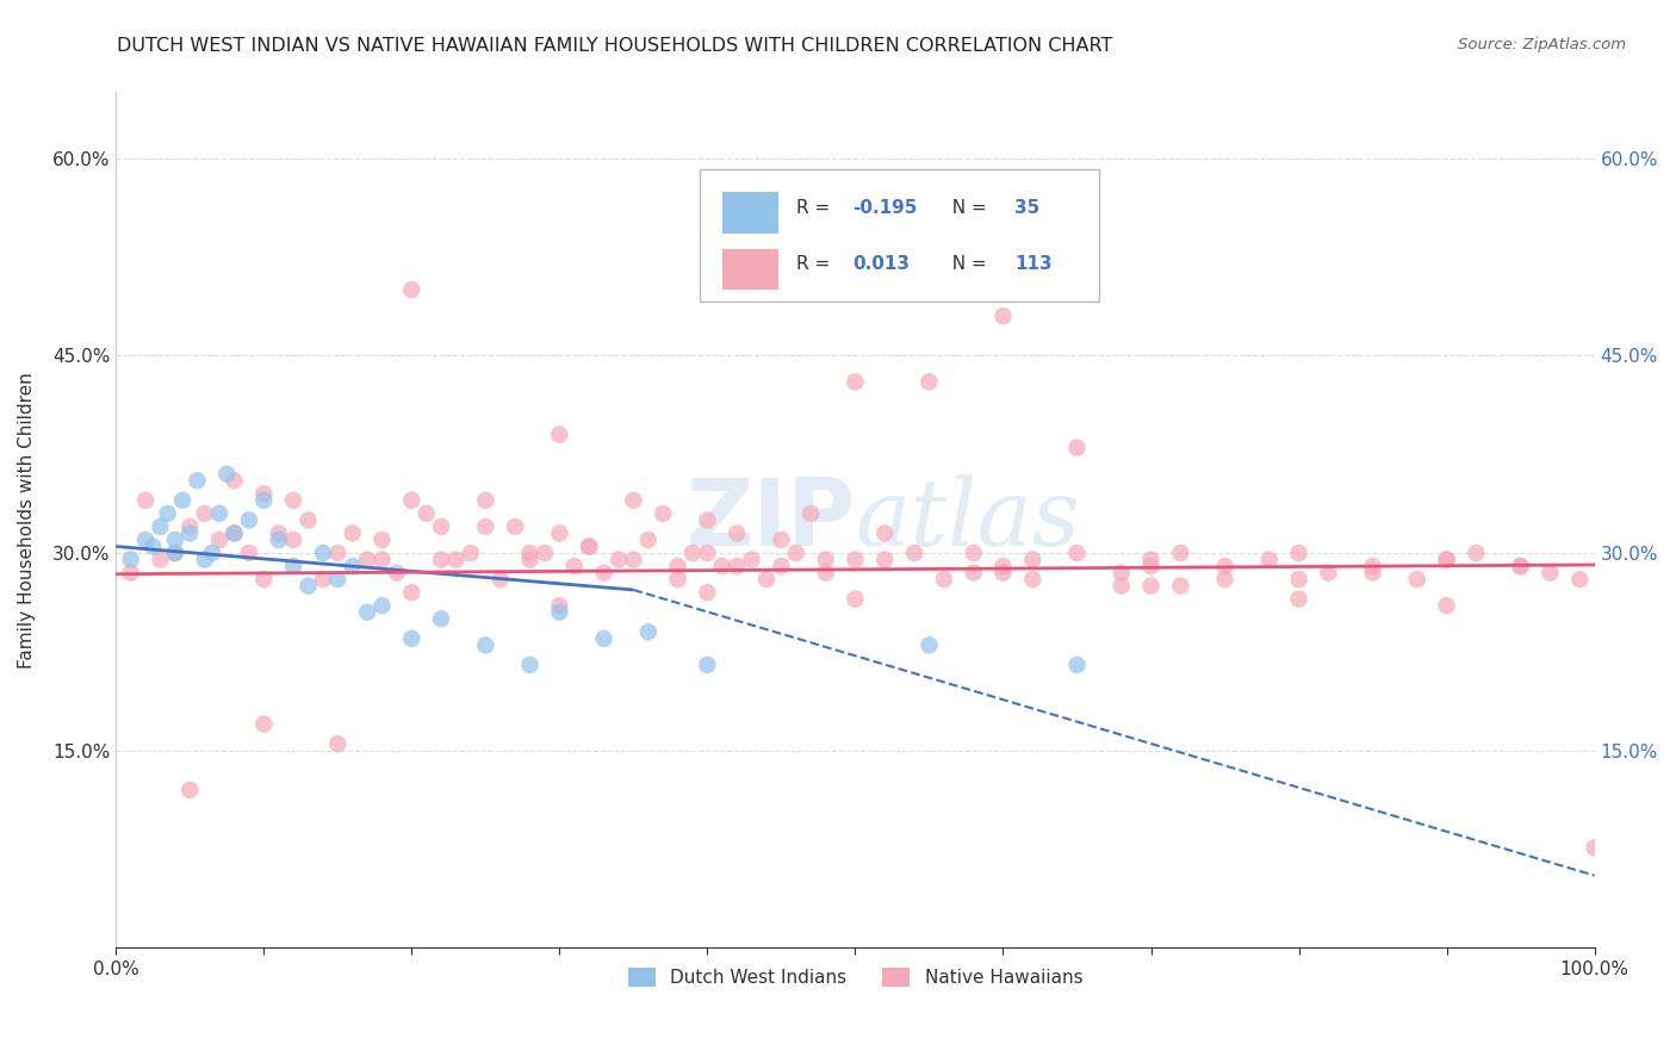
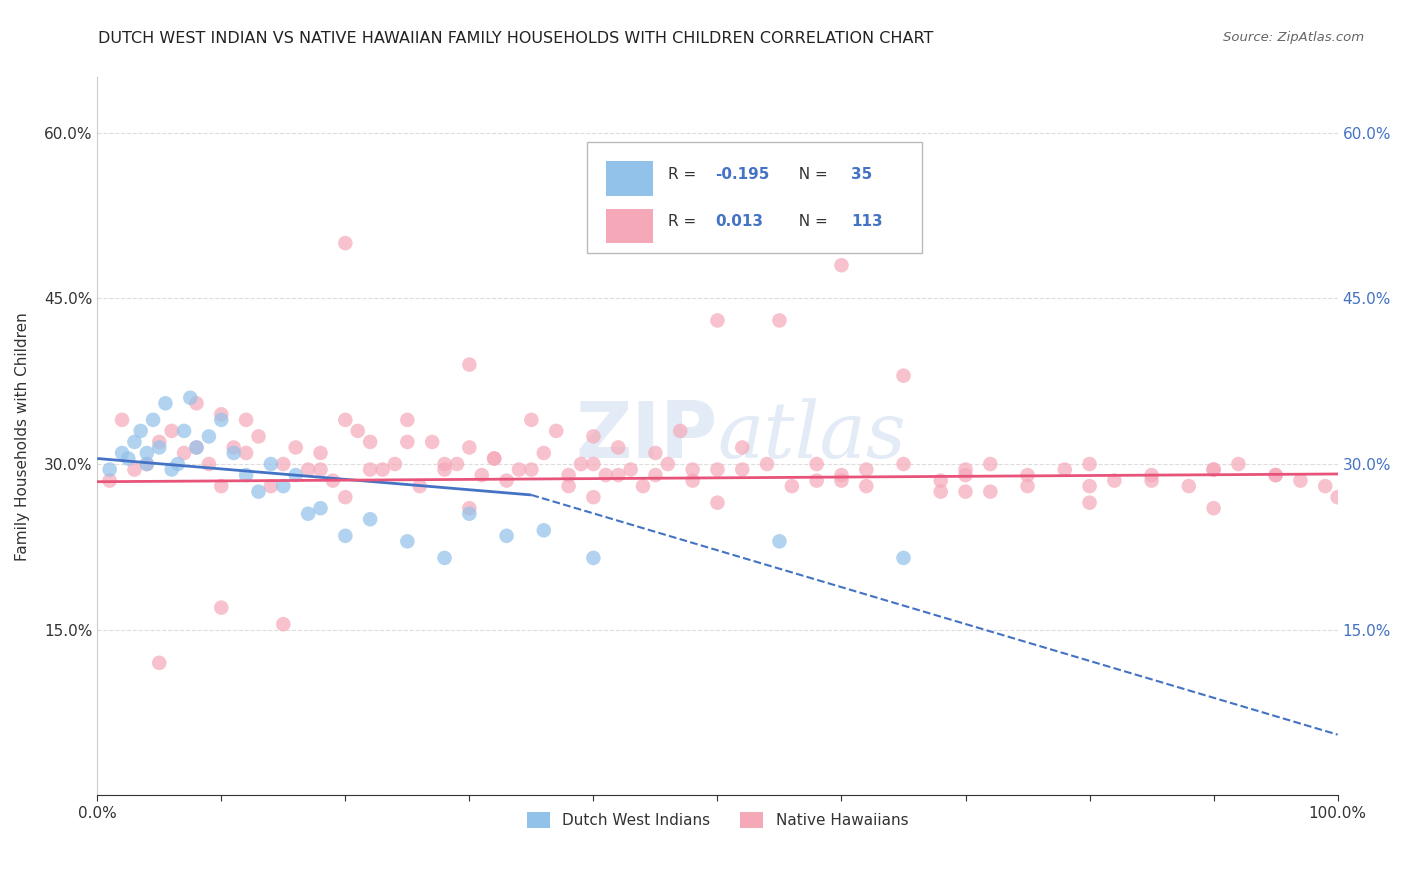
Native Hawaiians/100.0%: 7.6% -> 27.0%
